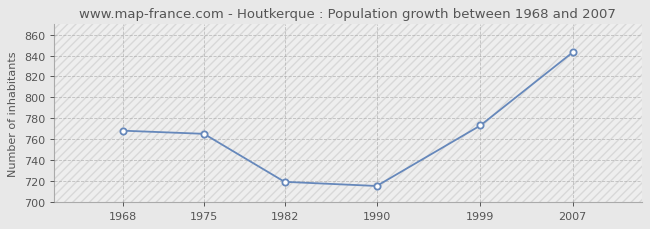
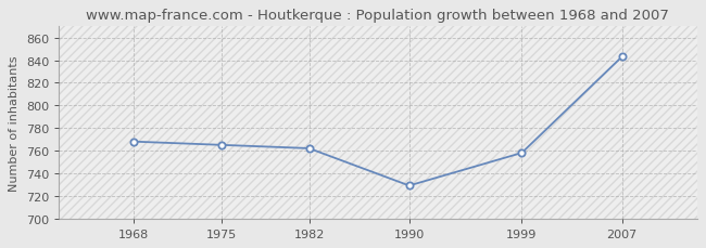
1982: 719 -> 762
1990: 715 -> 729
1999: 773 -> 758
